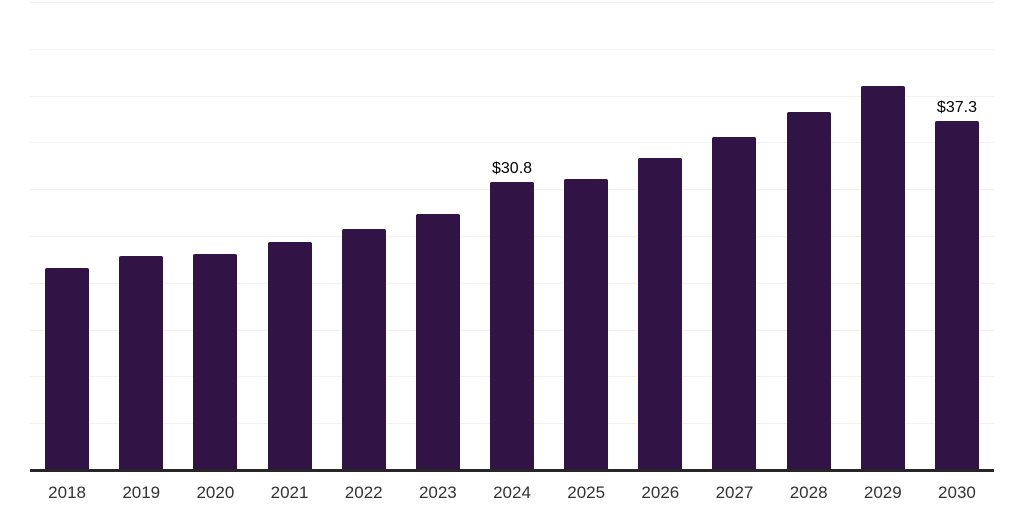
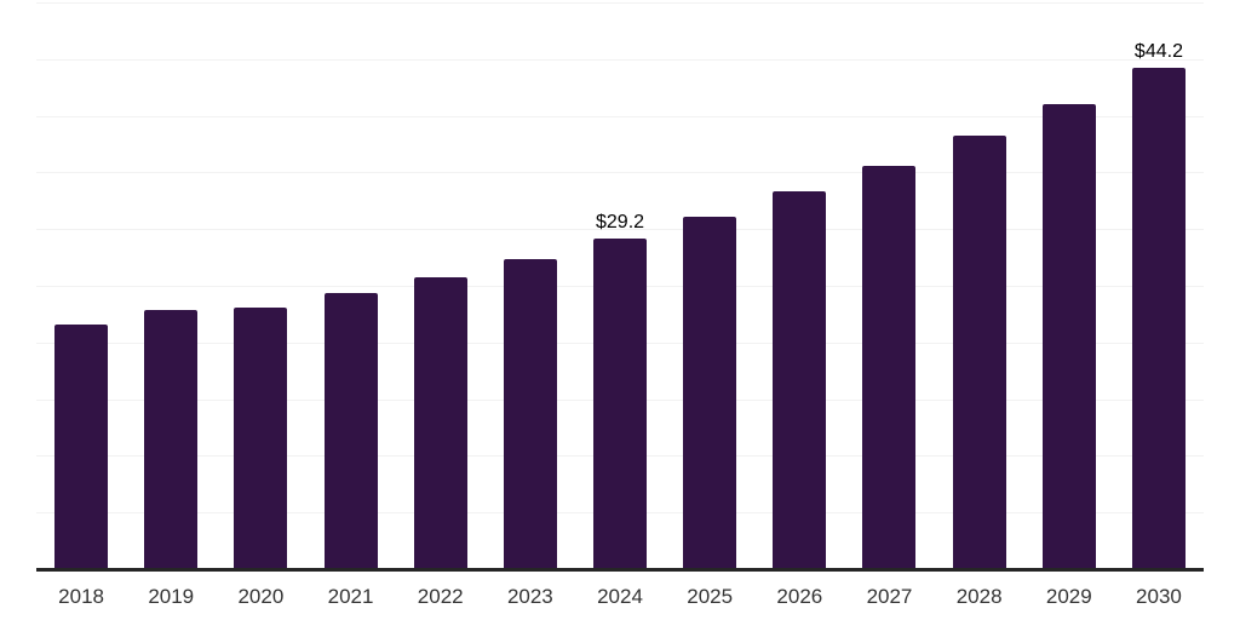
2024: $30.8 -> $29.2
2030: $37.3 -> $44.2
